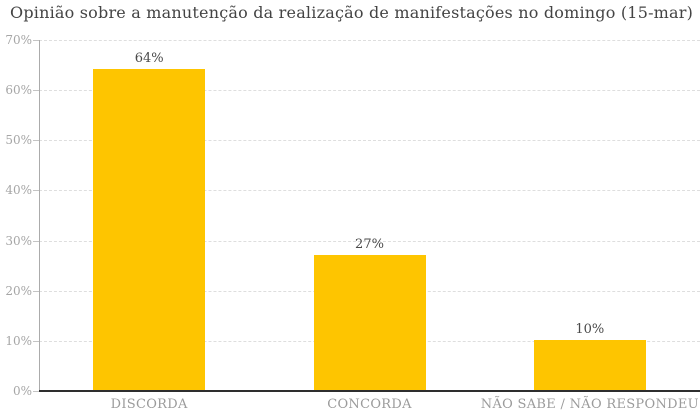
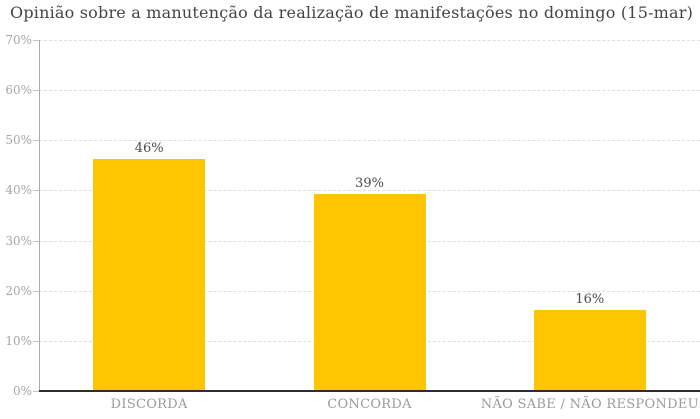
DISCORDA: 64% -> 46%
CONCORDA: 27% -> 39%
NÃO SABE / NÃO RESPONDEU: 10% -> 16%
